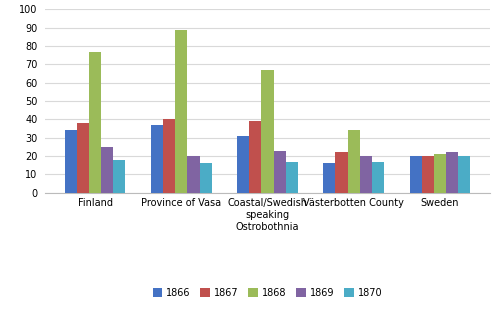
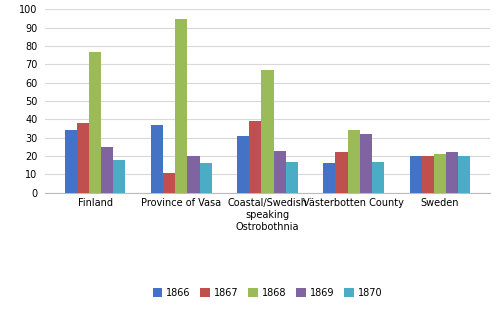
1867/Province of Vasa: 40 -> 11
1868/Province of Vasa: 89 -> 95
1869/Västerbotten County: 20 -> 32
